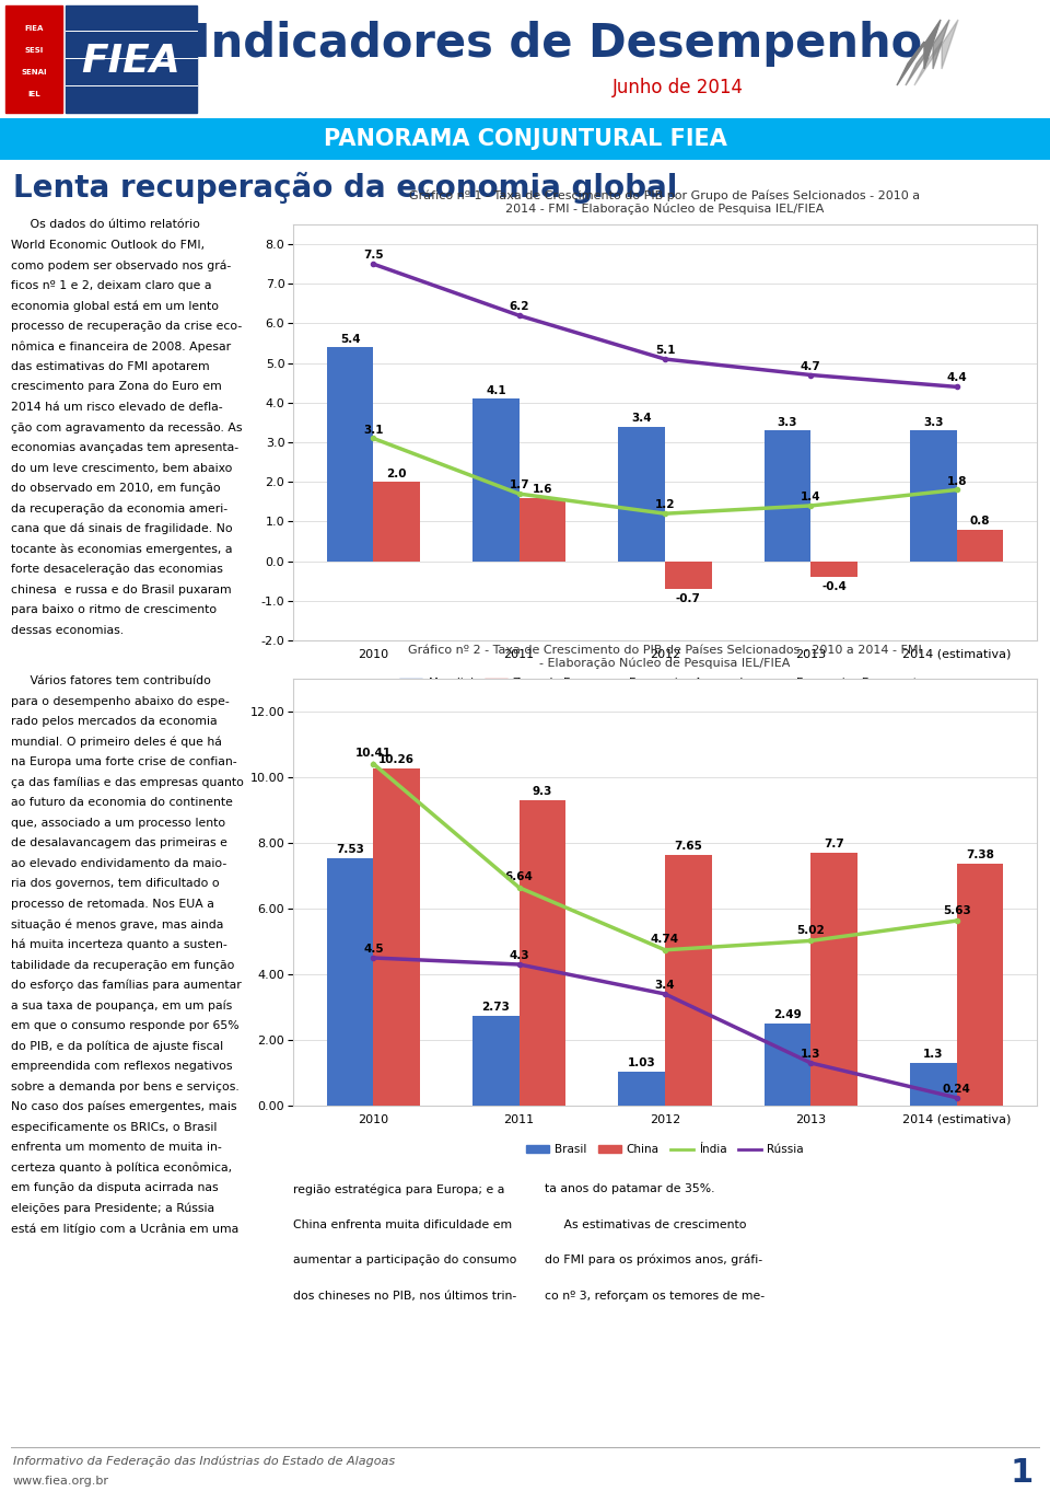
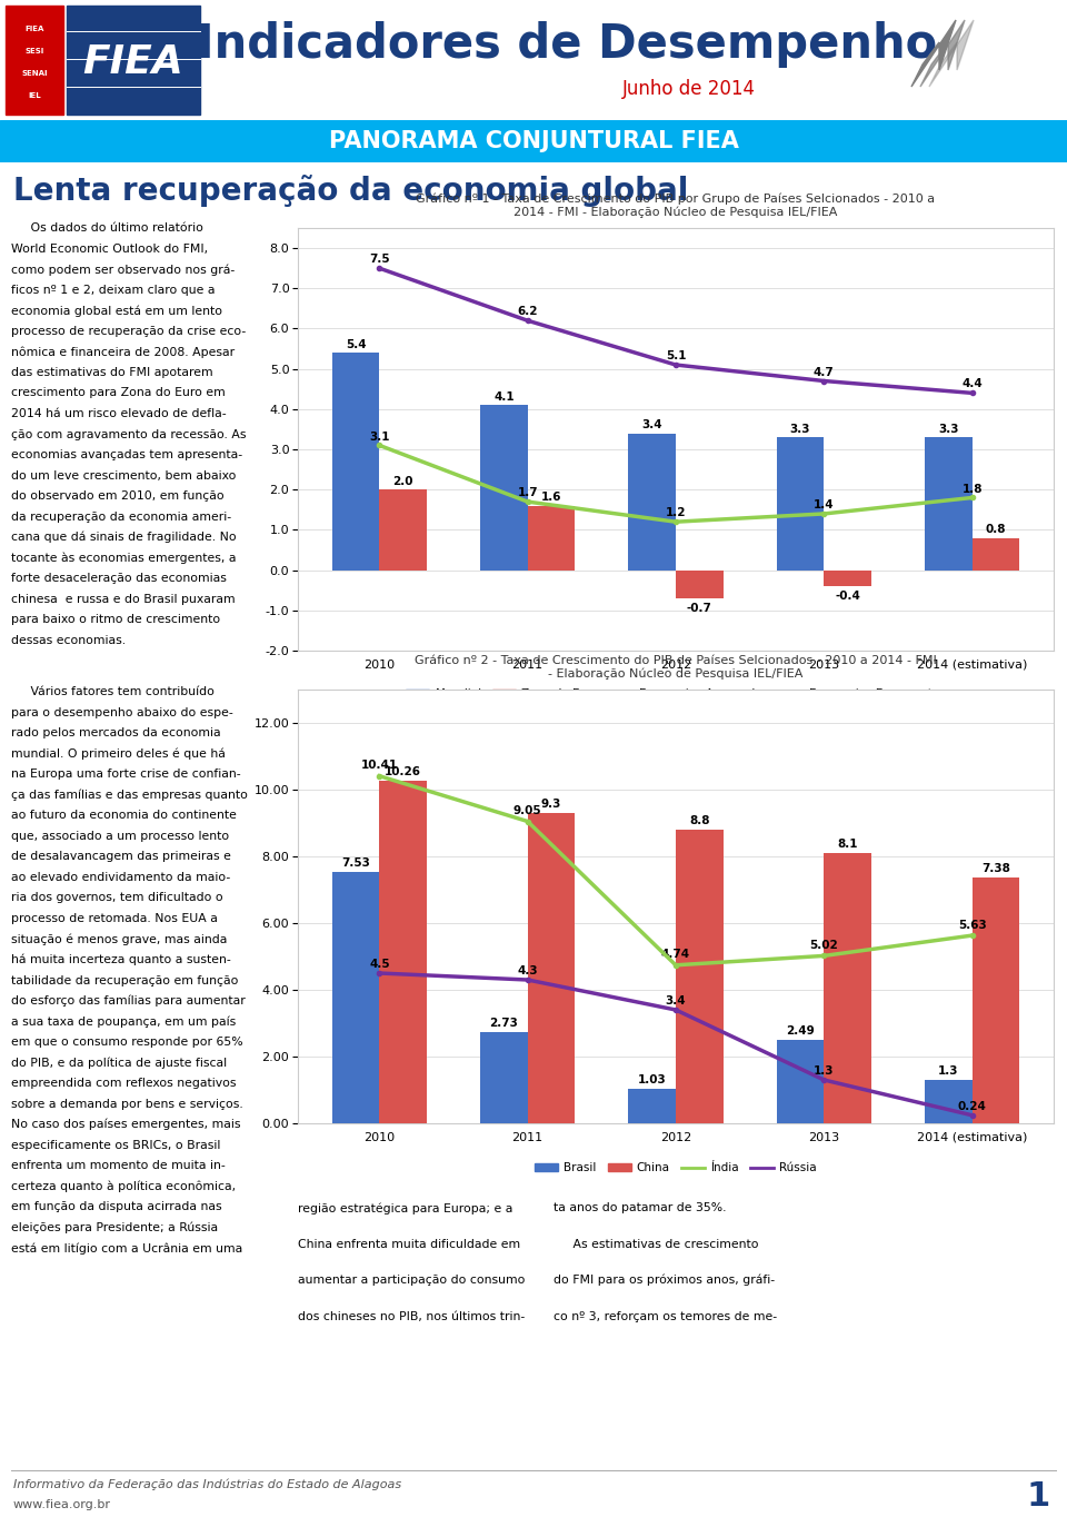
Índia/2011: 6.64 -> 9.05
China/2012: 7.65 -> 8.8
China/2013: 7.7 -> 8.1
